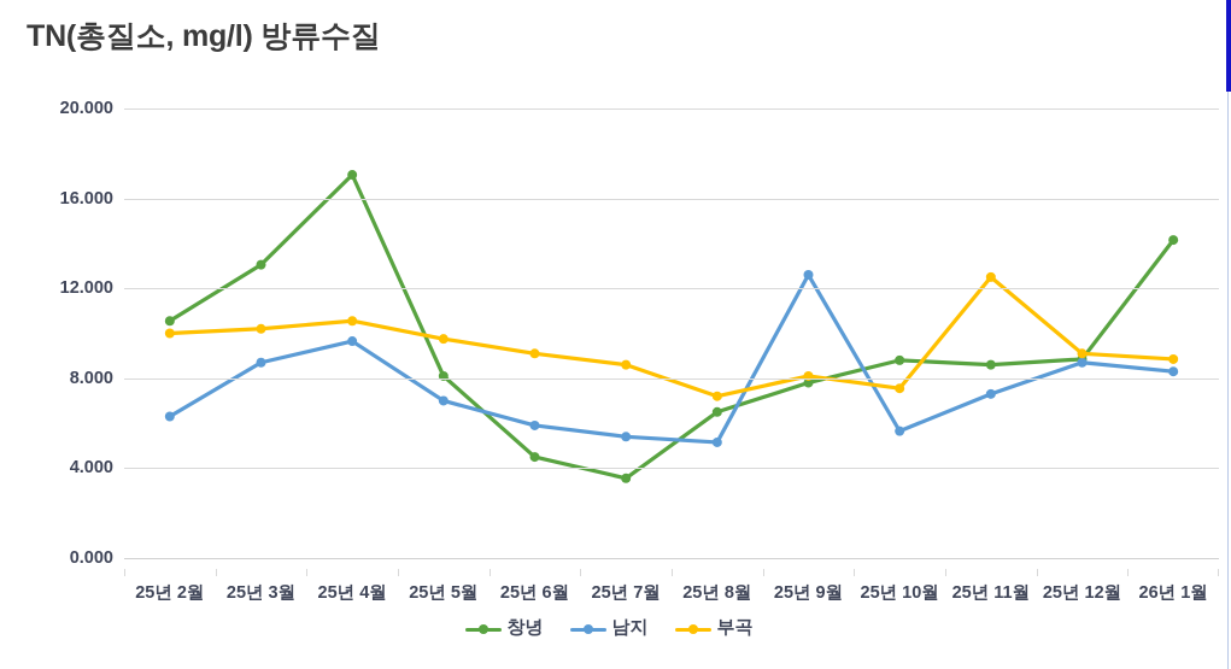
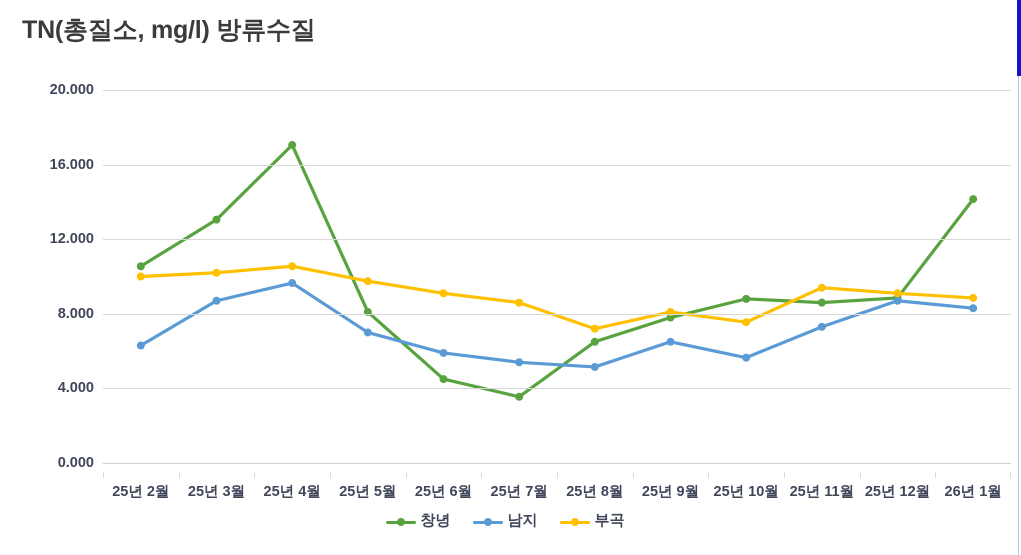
남지/25년 9월: 12.6 -> 6.5
부곡/25년 11월: 12.5 -> 9.4
